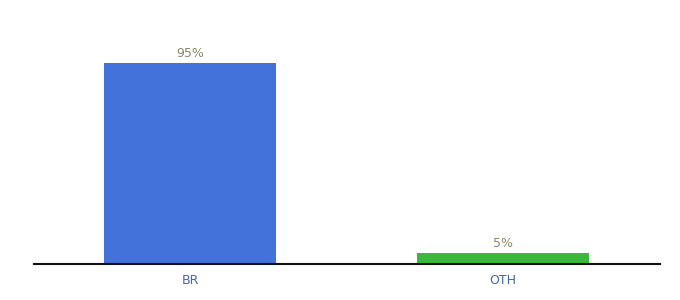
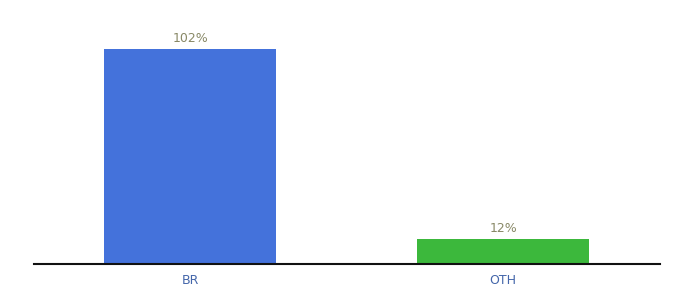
BR: 95% -> 102%
OTH: 5% -> 12%
